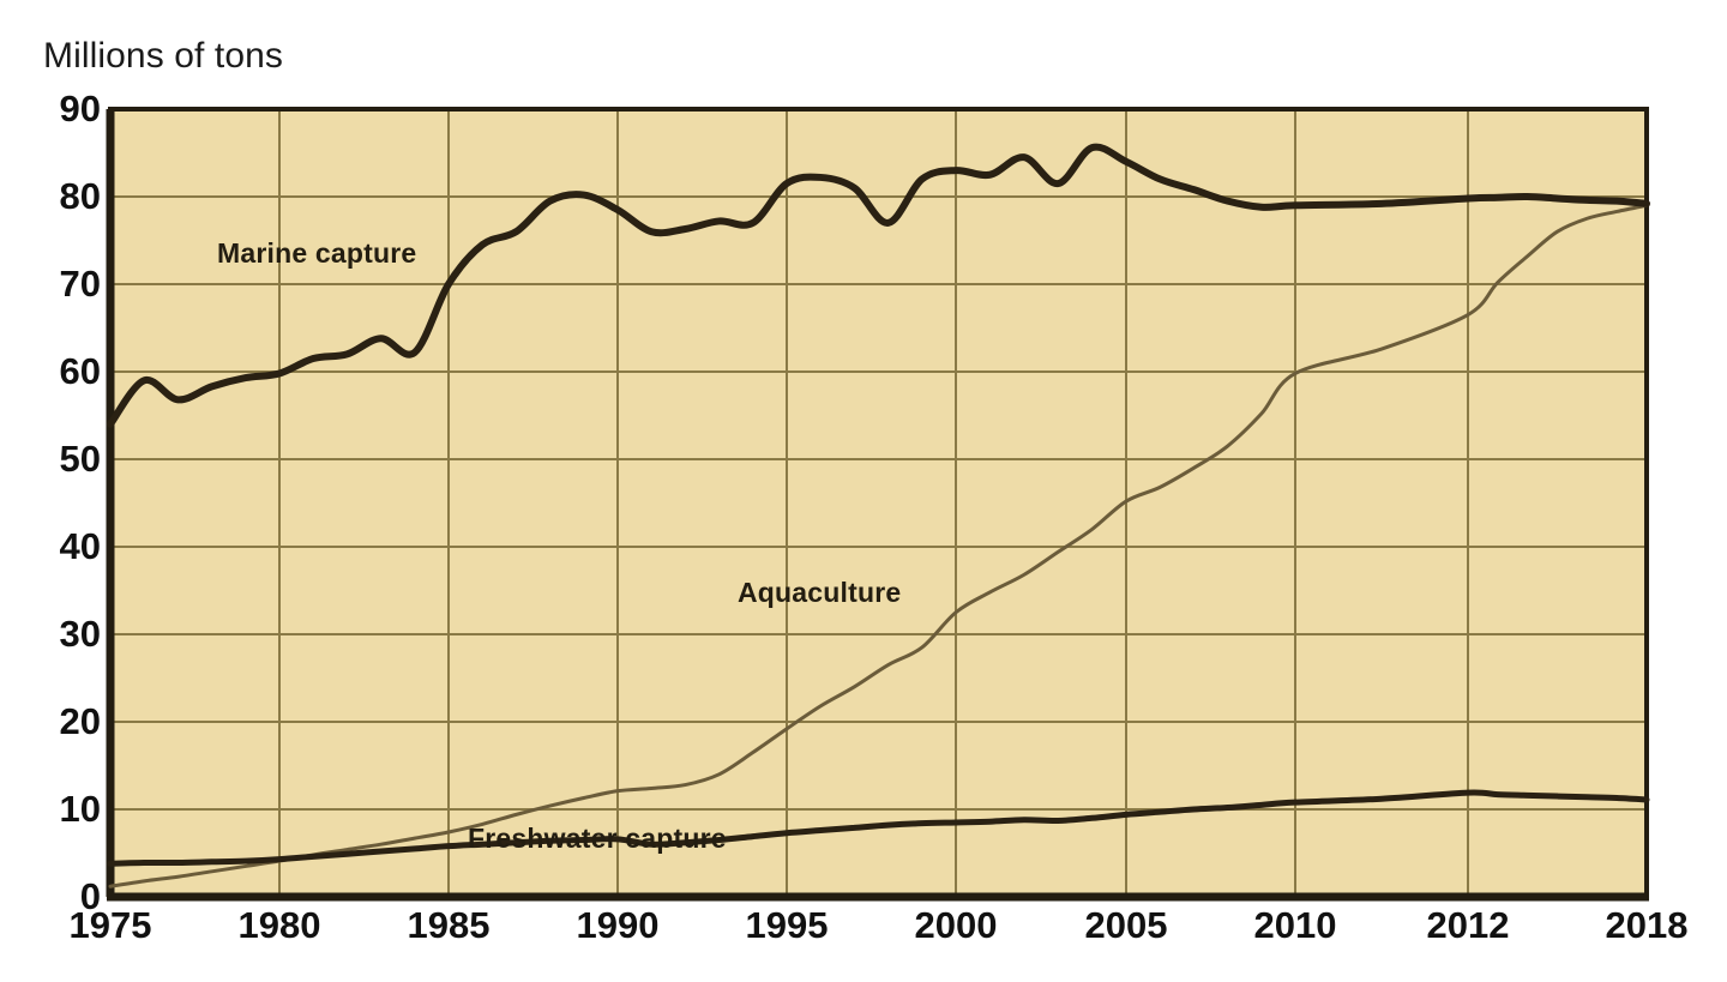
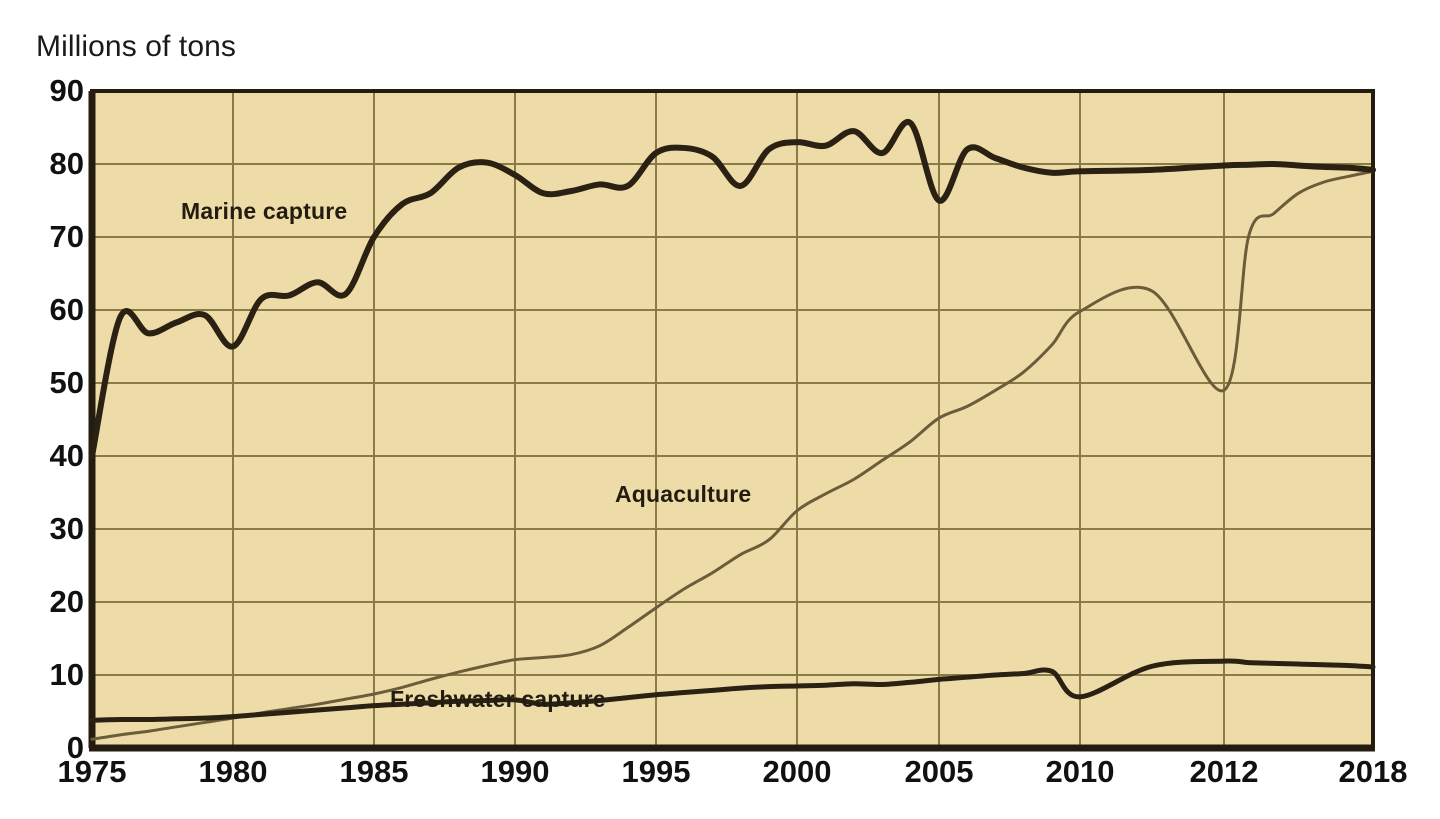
Marine capture/1975: 54 -> 40
Marine capture/1980: 60 -> 55
Marine capture/2005: 84 -> 75
Freshwater capture/2010: 11 -> 7
Aquaculture/2012: 66 -> 49
